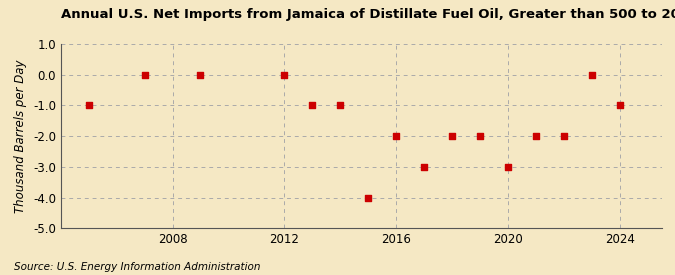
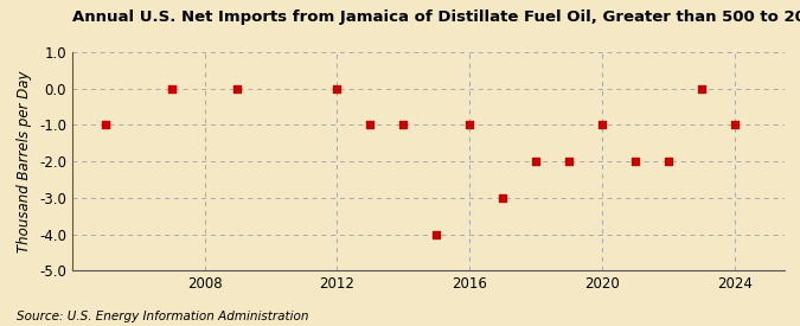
2016: -2 -> -1
2020: -3 -> -1
